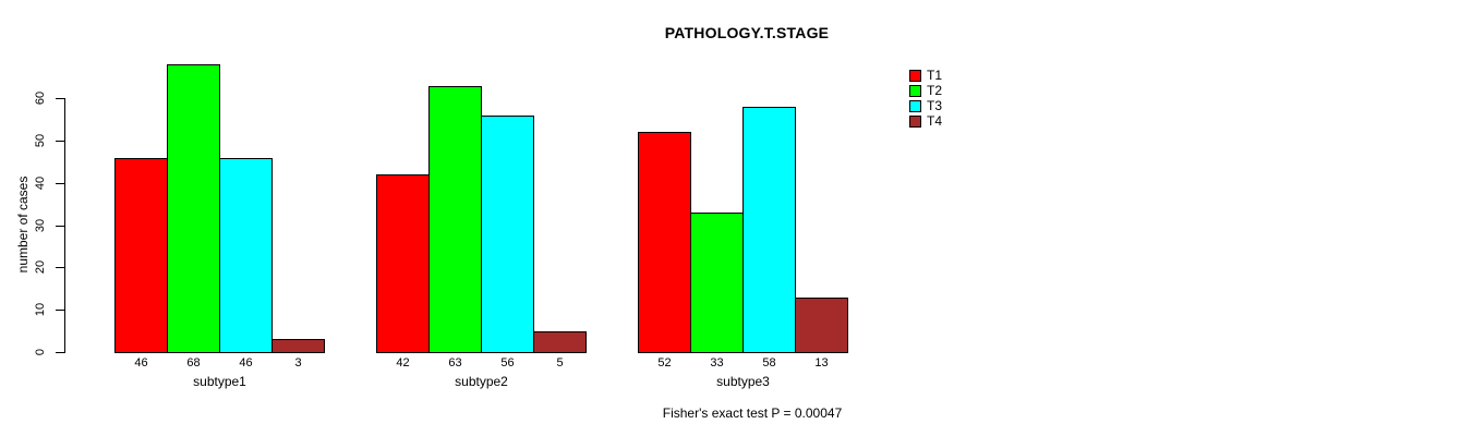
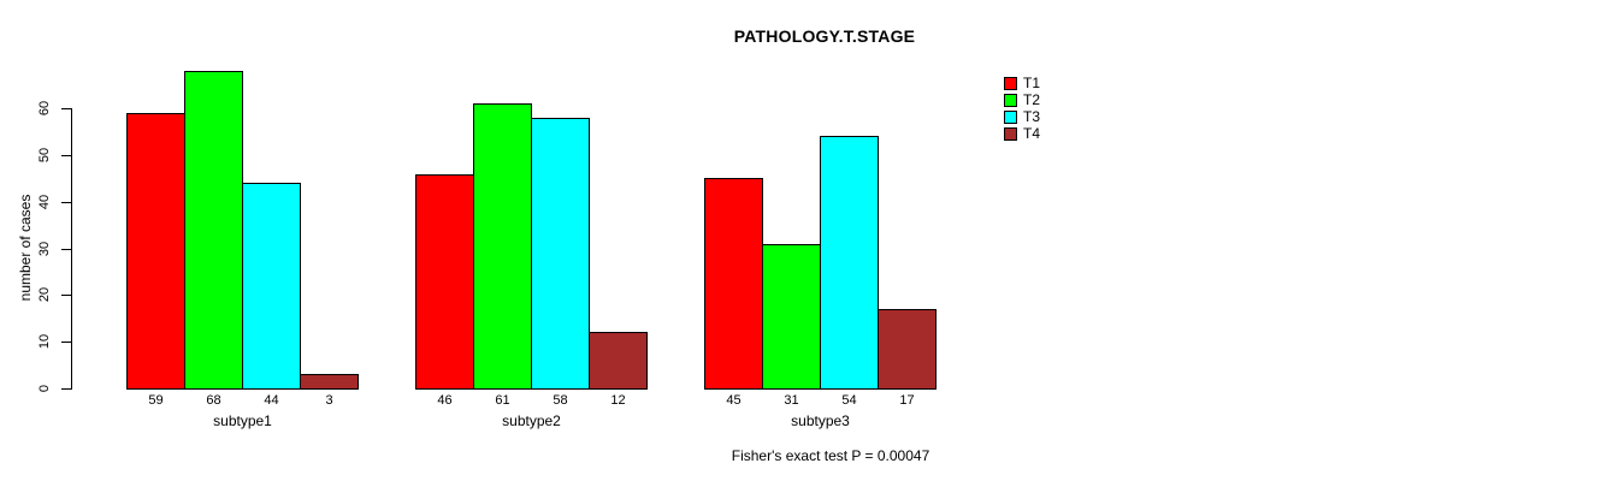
T1/subtype1: 46 -> 59
T3/subtype1: 46 -> 44
T1/subtype2: 42 -> 46
T2/subtype2: 63 -> 61
T3/subtype2: 56 -> 58
T4/subtype2: 5 -> 12
T1/subtype3: 52 -> 45
T2/subtype3: 33 -> 31
T3/subtype3: 58 -> 54
T4/subtype3: 13 -> 17
